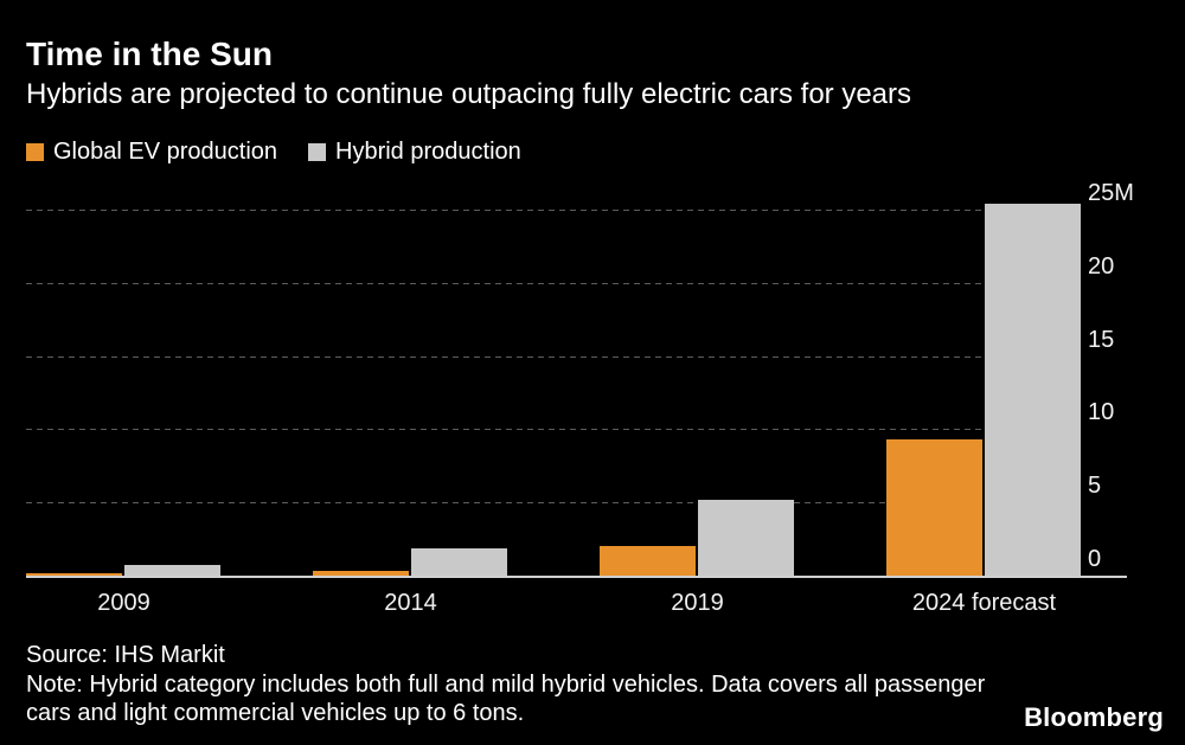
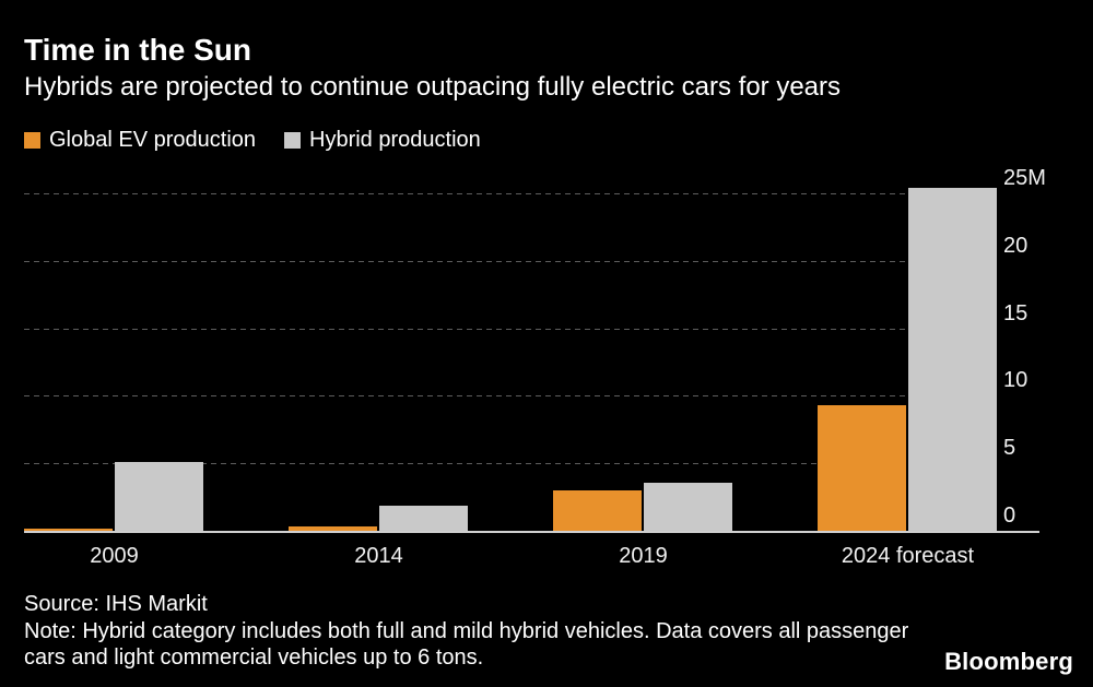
Hybrid production/2009: 0.7M -> 5.1M
Global EV production/2019: 2.0M -> 3.0M
Hybrid production/2019: 5.2M -> 3.6M
